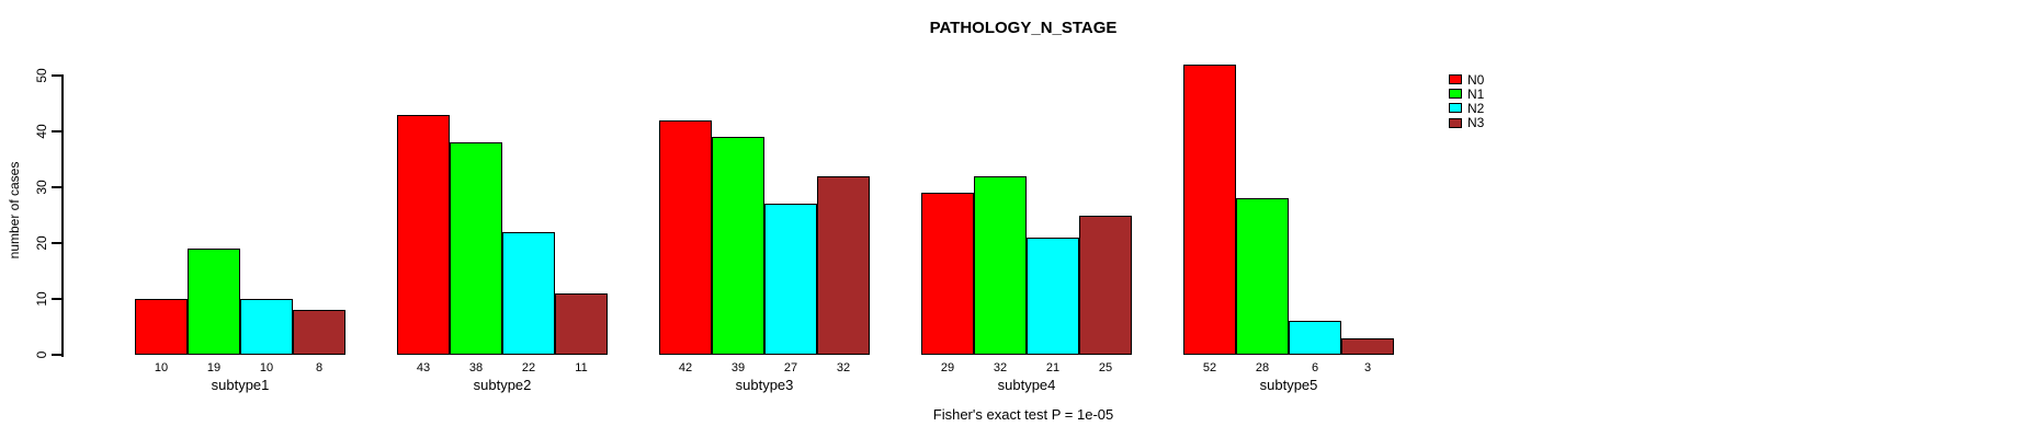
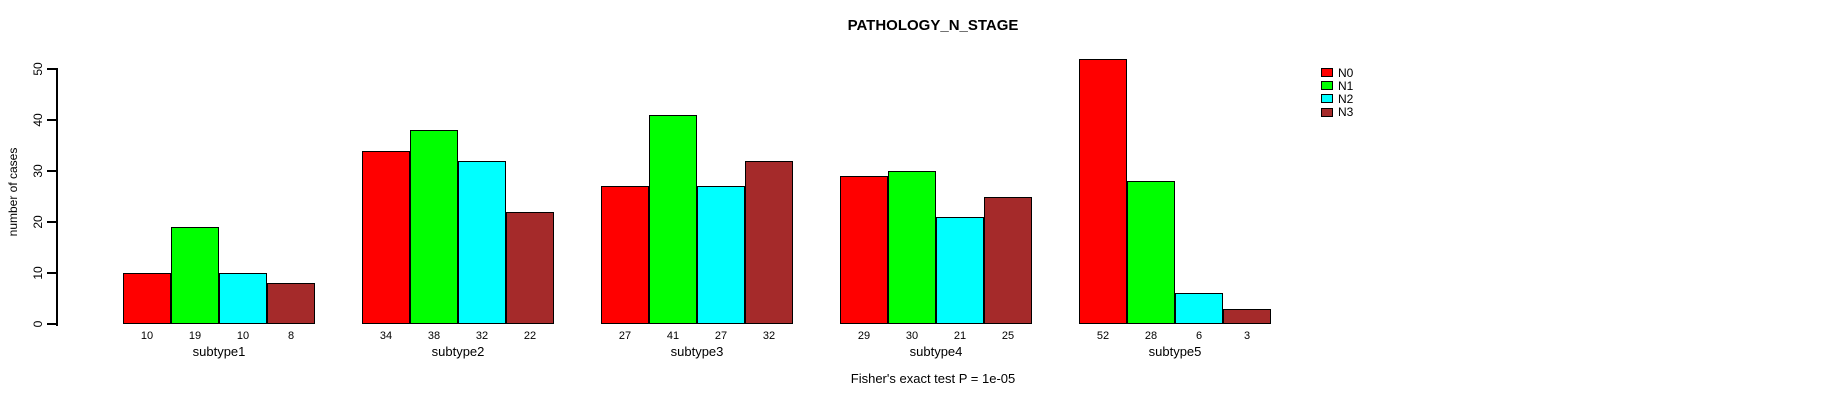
N0/subtype2: 43 -> 34
N2/subtype2: 22 -> 32
N3/subtype2: 11 -> 22
N0/subtype3: 42 -> 27
N1/subtype3: 39 -> 41
N1/subtype4: 32 -> 30
